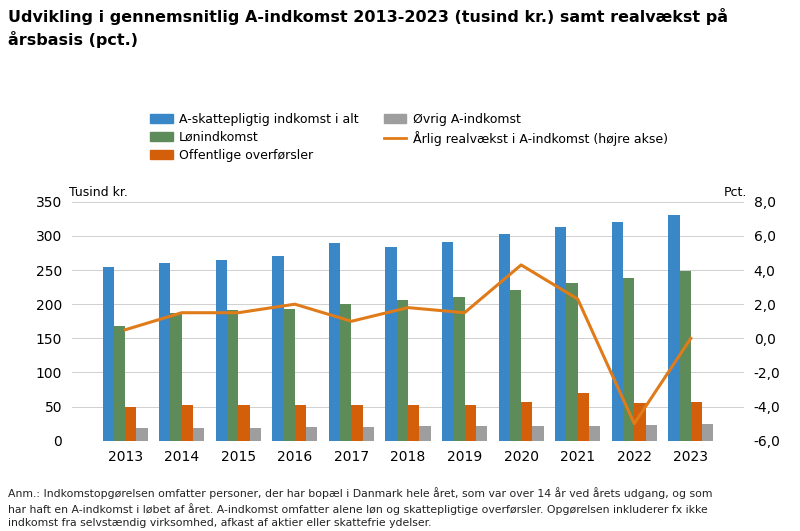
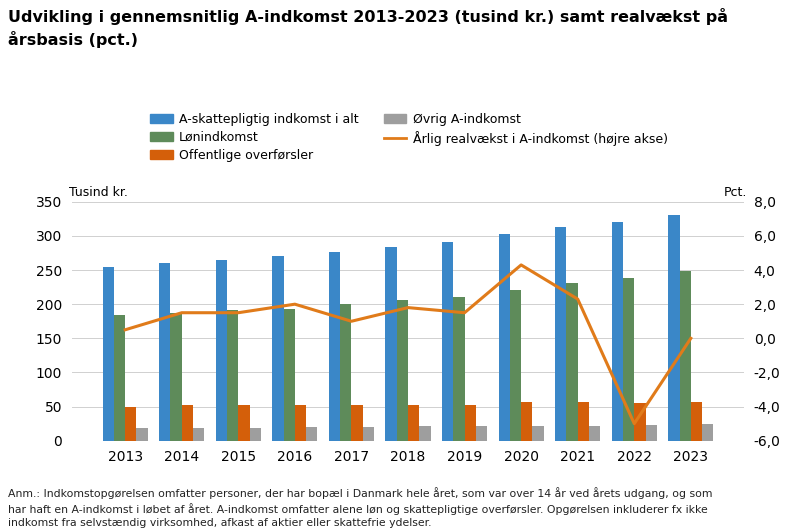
Lønindkomst/2013: 168 -> 184
A-skattepligtig indkomst i alt/2017: 290 -> 277
Offentlige overførsler/2021: 70 -> 57
